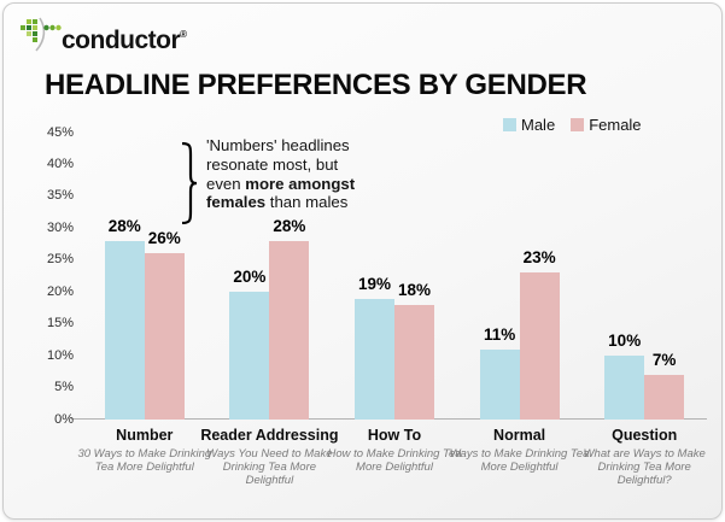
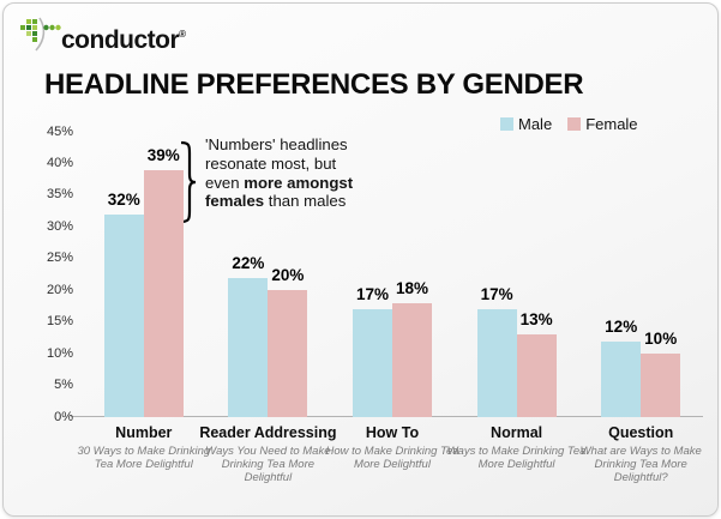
Male/Number: 28% -> 32%
Female/Number: 26% -> 39%
Male/Reader Addressing: 20% -> 22%
Female/Reader Addressing: 28% -> 20%
Male/How To: 19% -> 17%
Male/Normal: 11% -> 17%
Female/Normal: 23% -> 13%
Male/Question: 10% -> 12%
Female/Question: 7% -> 10%
